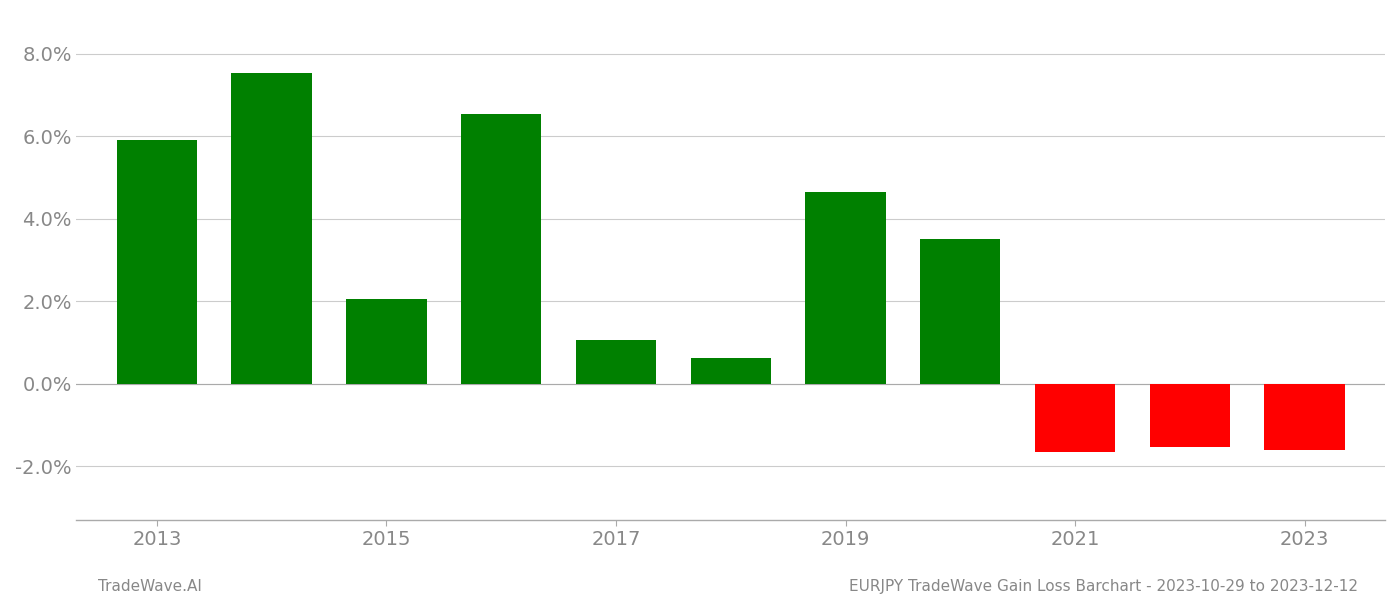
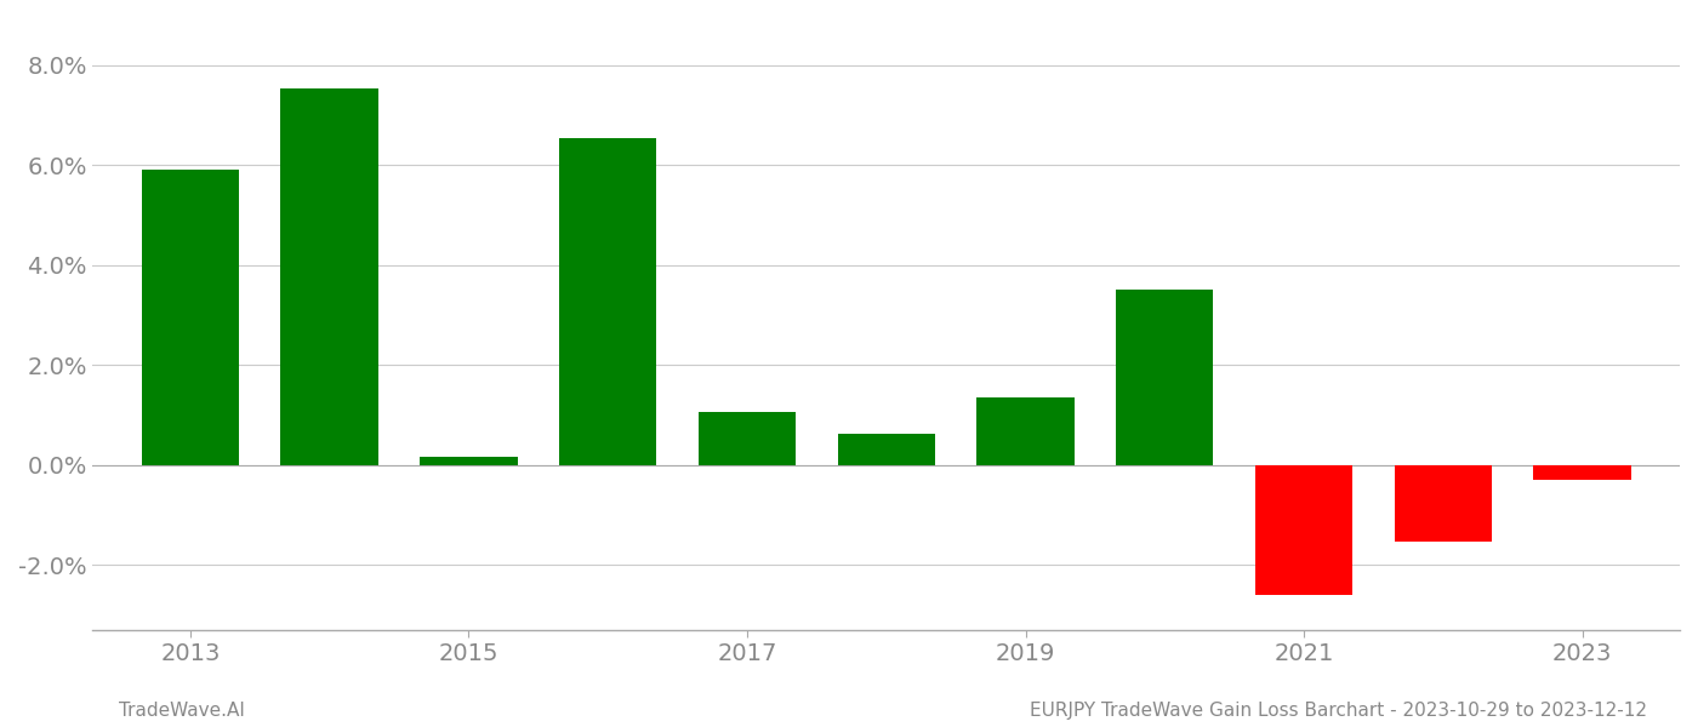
2015: 2.05% -> 0.17%
2019: 4.65% -> 1.35%
2021: -1.65% -> -2.60%
2023: -1.60% -> -0.30%
